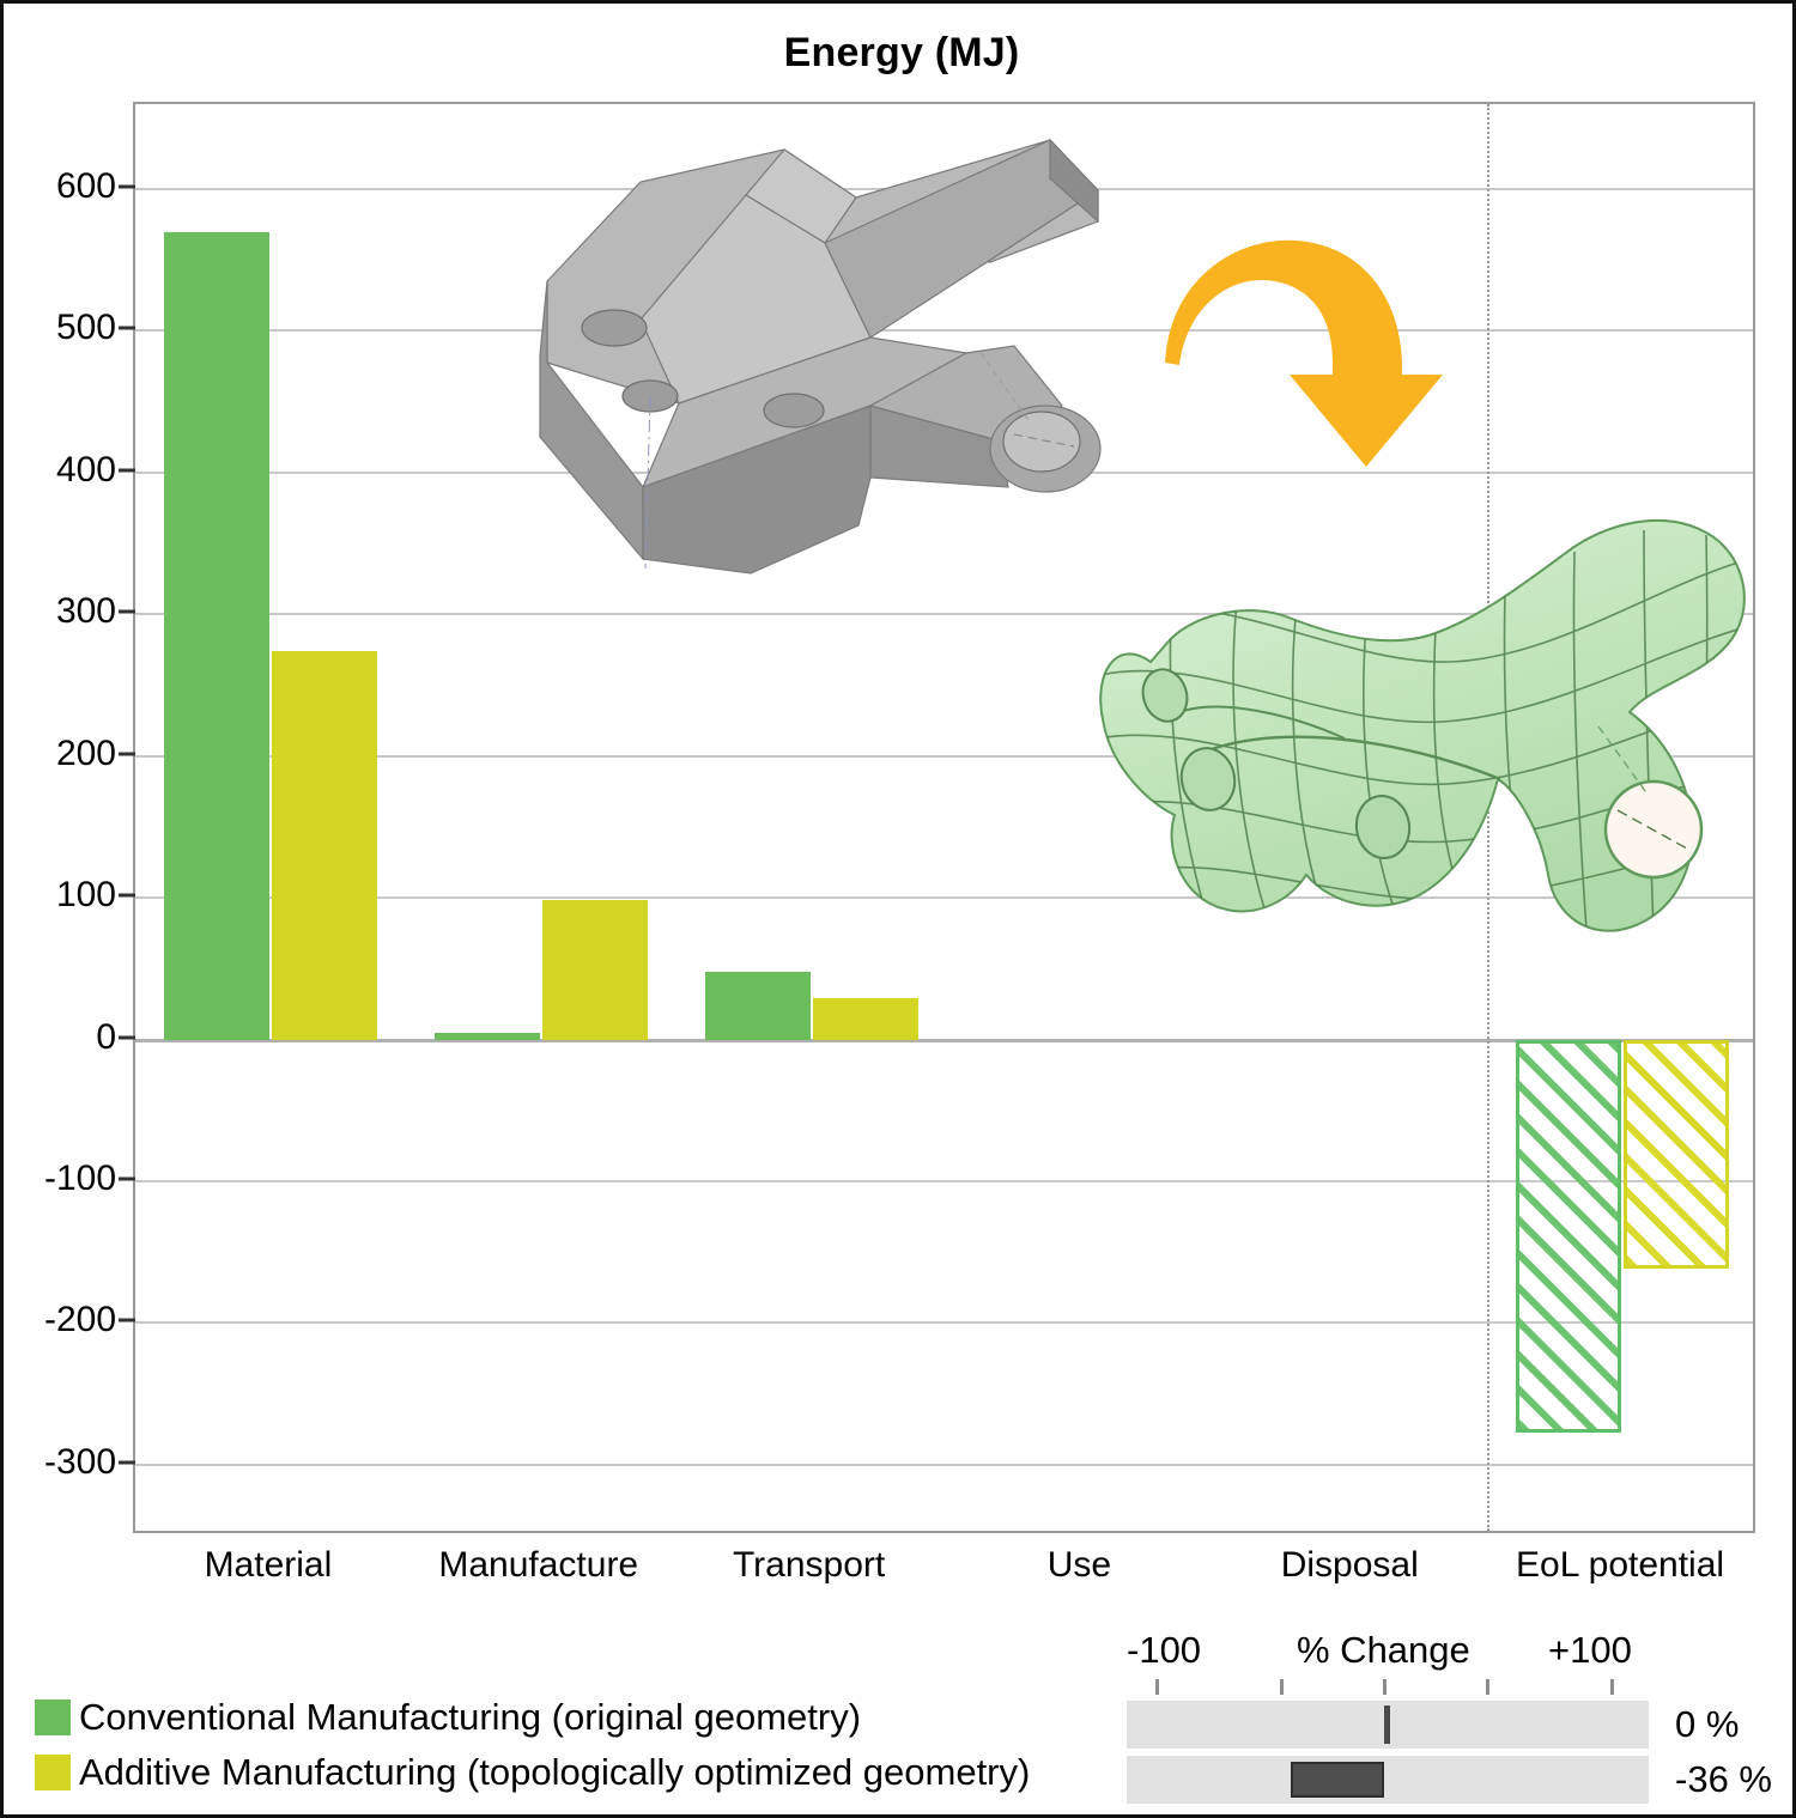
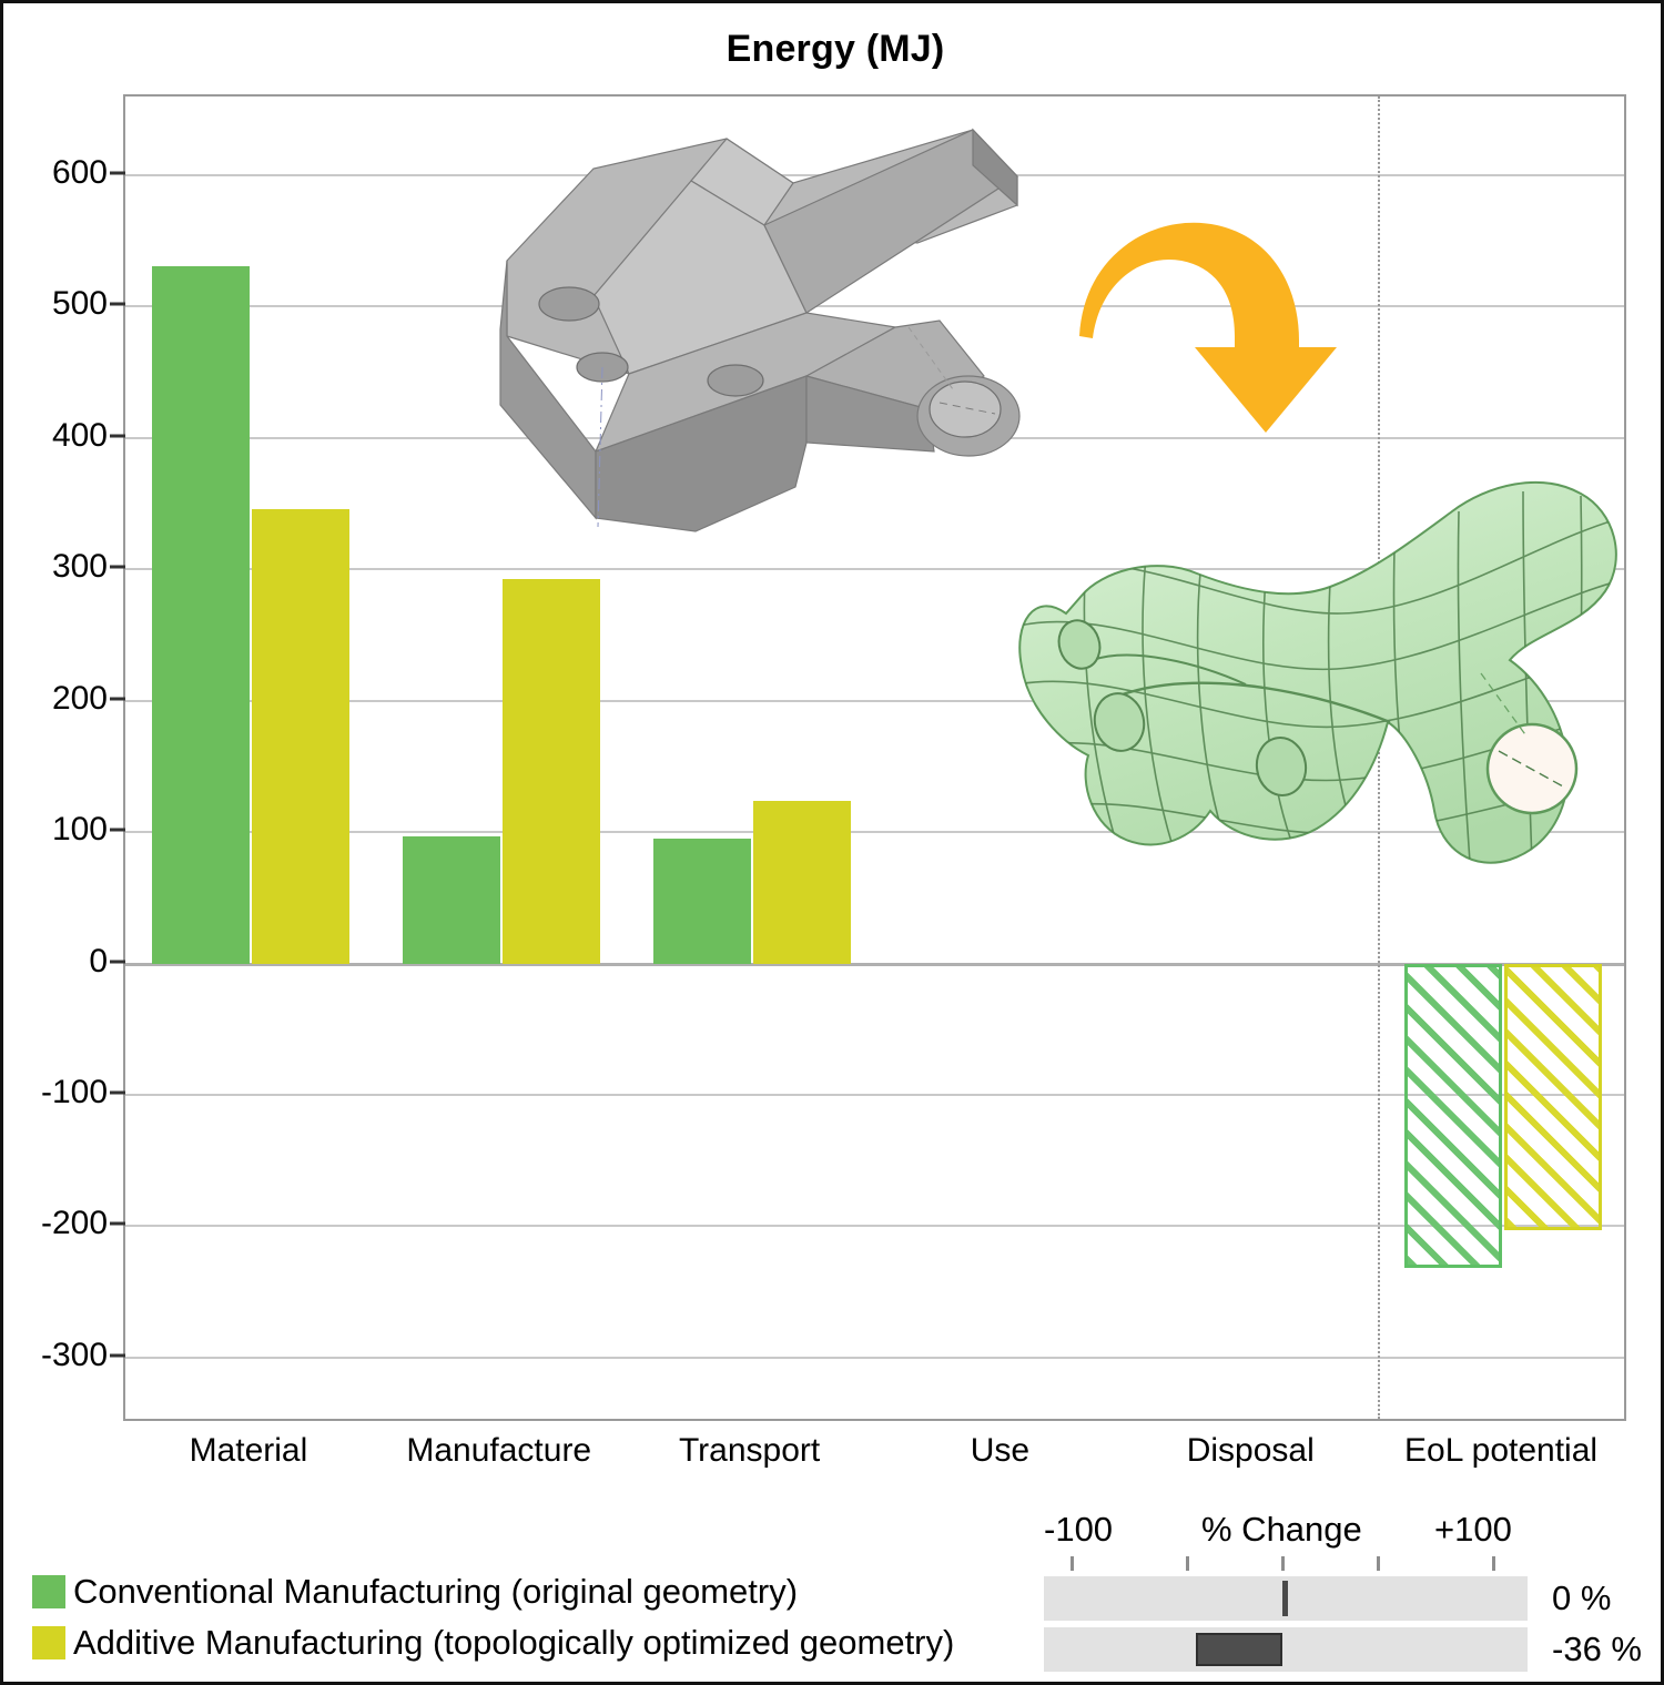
Conventional Manufacturing (original geometry)/Material: 570 -> 531
Additive Manufacturing (topologically optimized geometry)/Material: 274 -> 346
Conventional Manufacturing (original geometry)/Manufacture: 5 -> 97
Additive Manufacturing (topologically optimized geometry)/Manufacture: 98 -> 293
Conventional Manufacturing (original geometry)/Transport: 48 -> 95
Additive Manufacturing (topologically optimized geometry)/Transport: 29 -> 124
Conventional Manufacturing (original geometry)/EoL potential: -277 -> -232
Additive Manufacturing (topologically optimized geometry)/EoL potential: -162 -> -203
